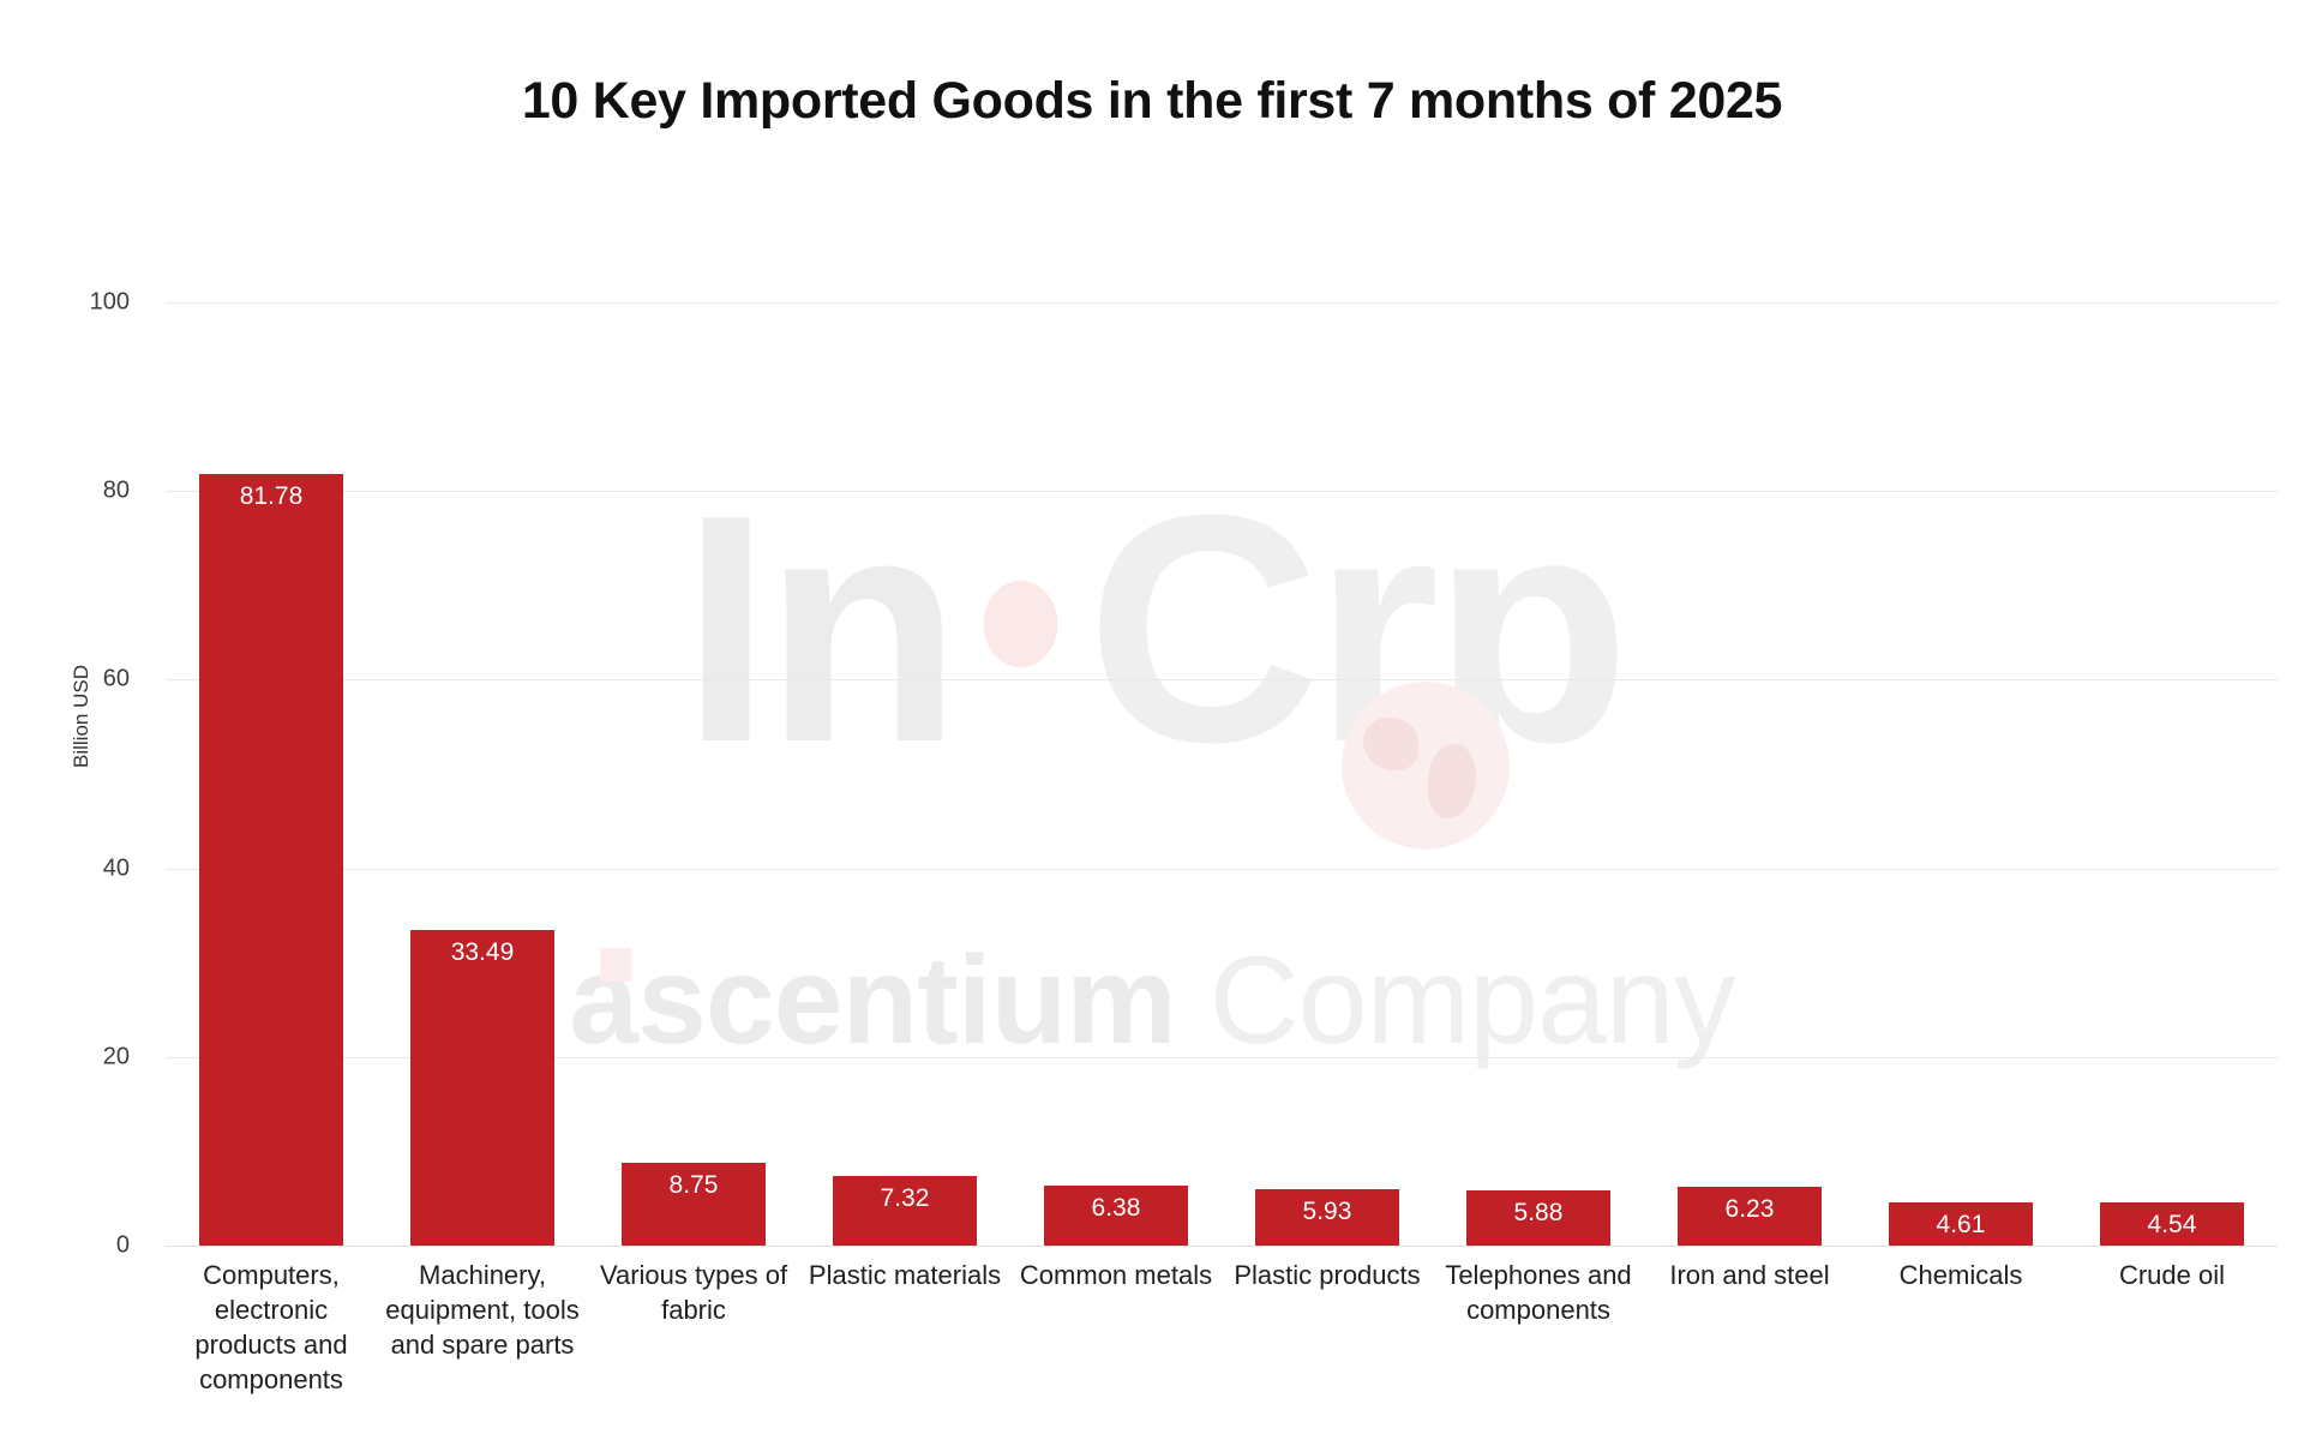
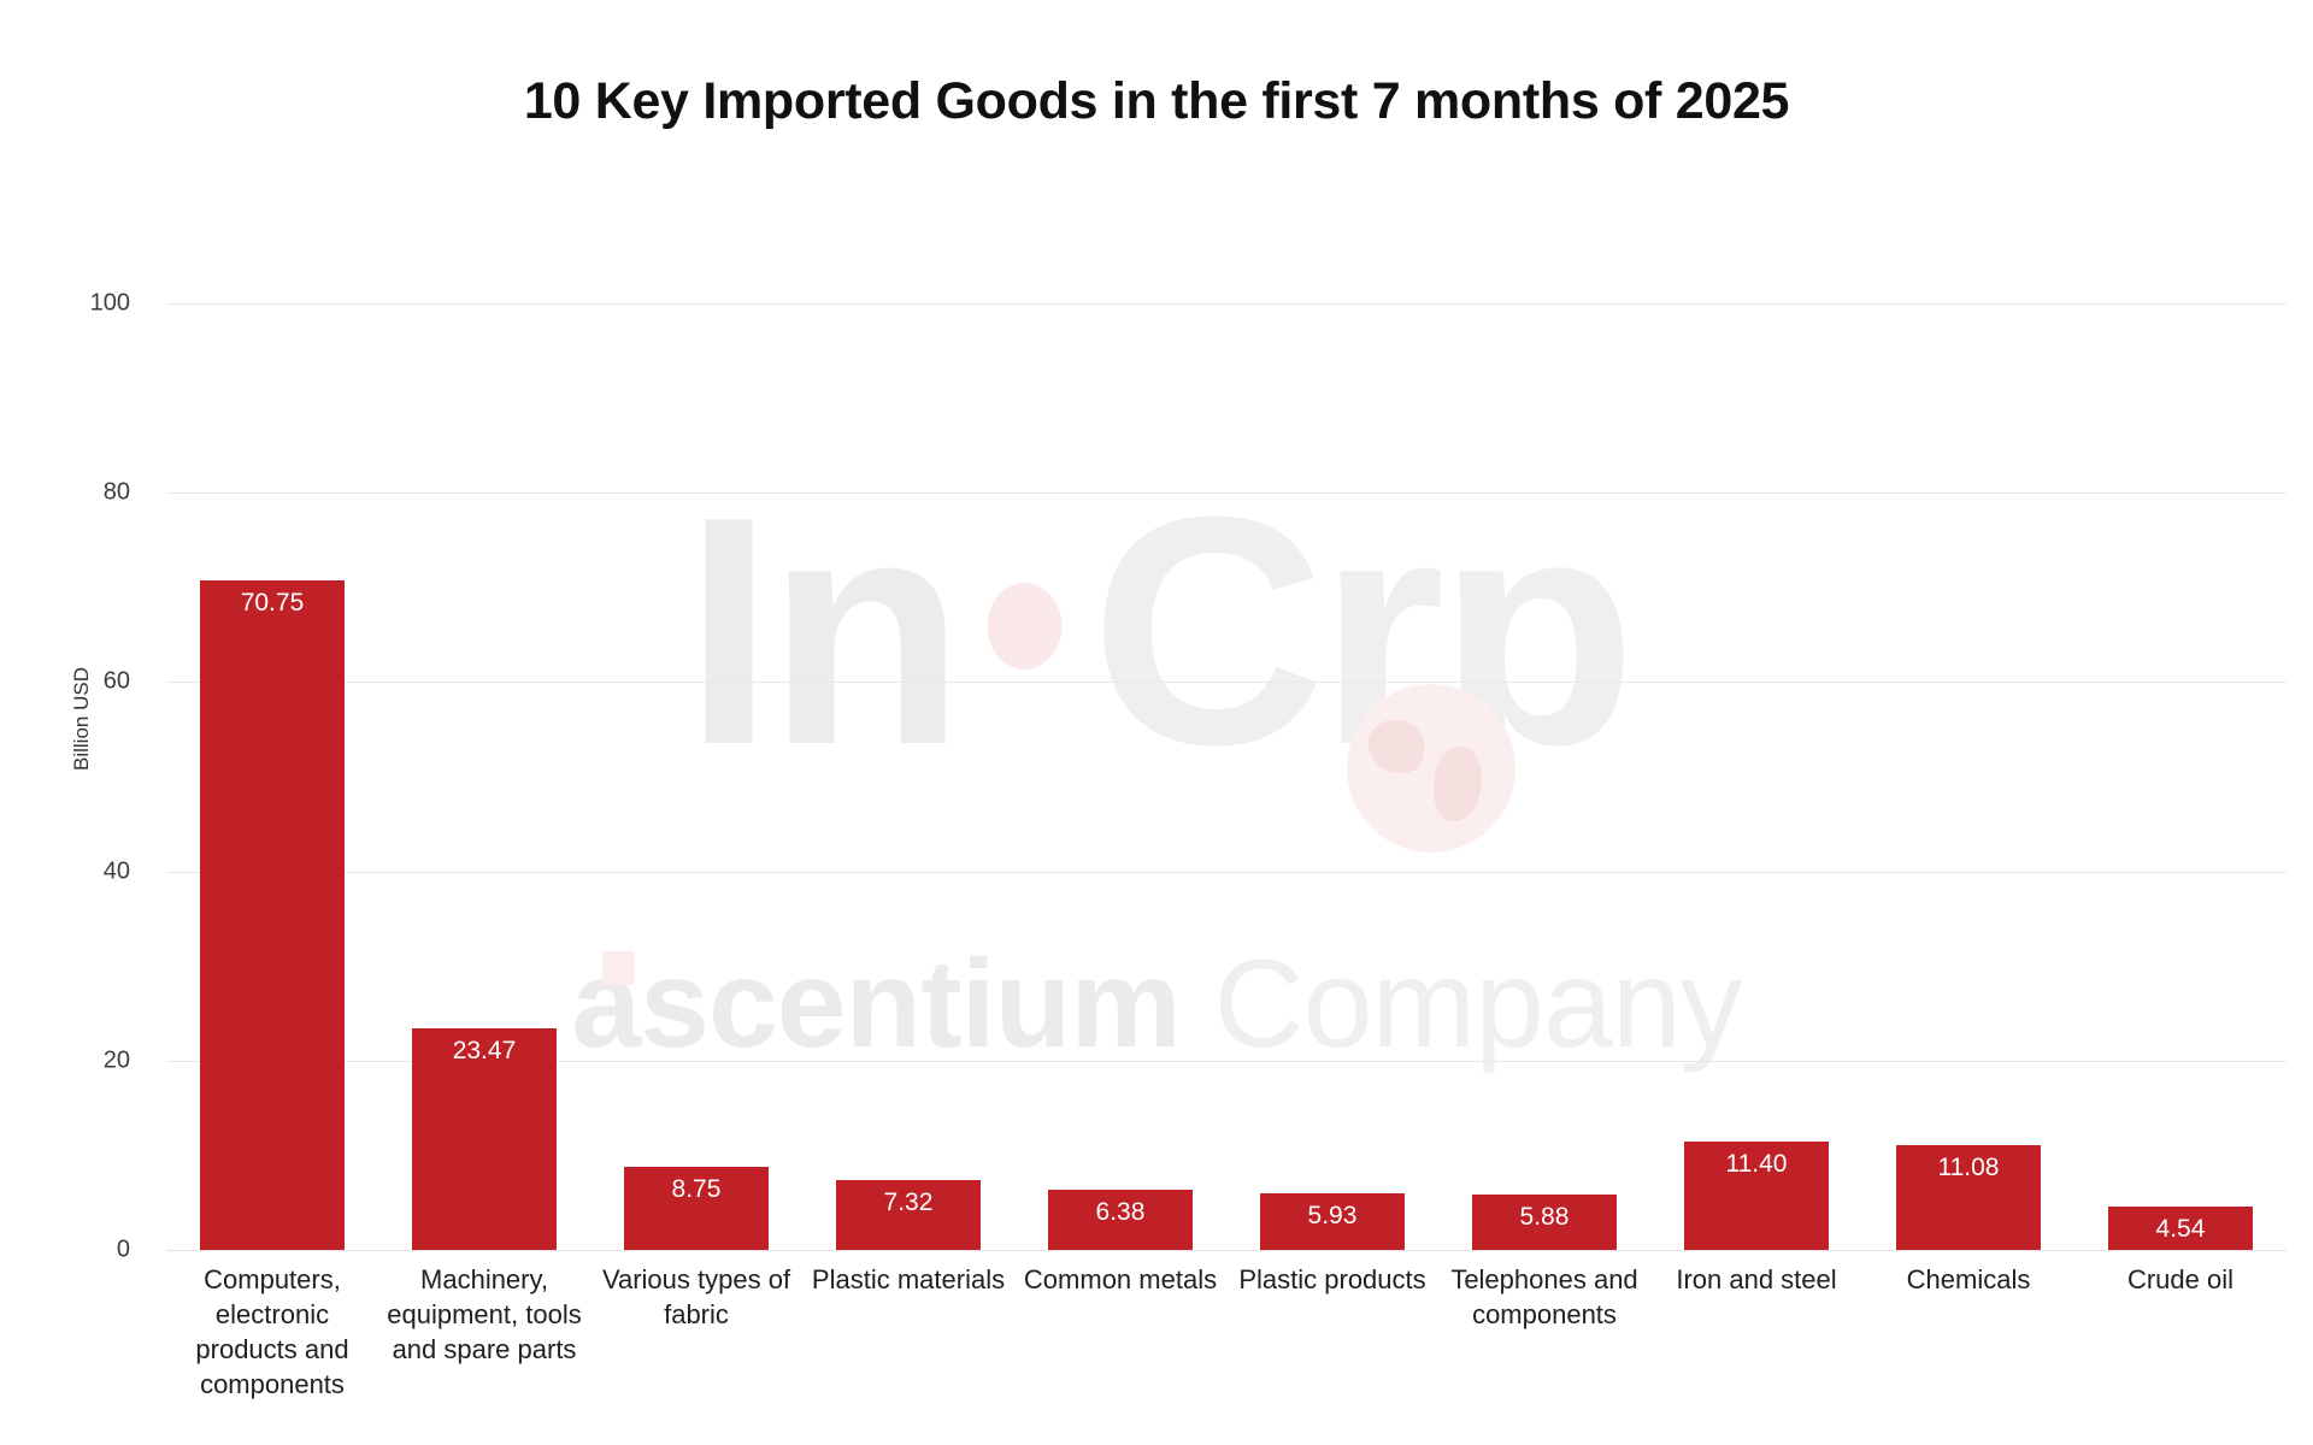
Computers, electronic products and components: 81.78 -> 70.75
Machinery, equipment, tools and spare parts: 33.49 -> 23.47
Iron and steel: 6.23 -> 11.40
Chemicals: 4.61 -> 11.08
